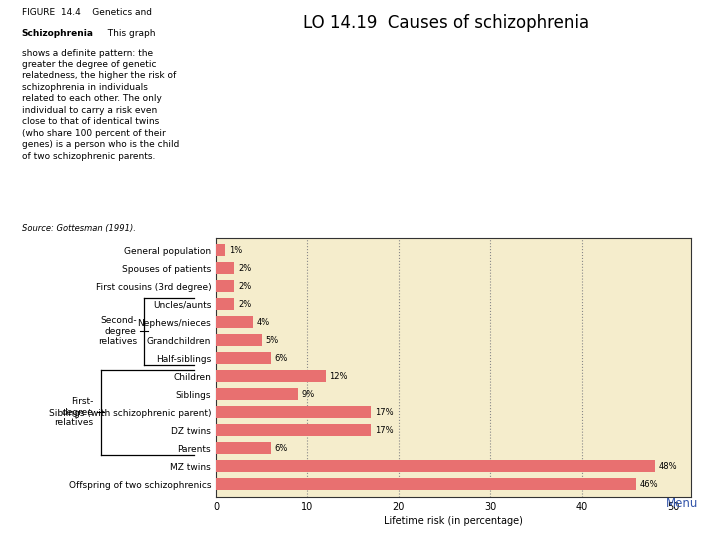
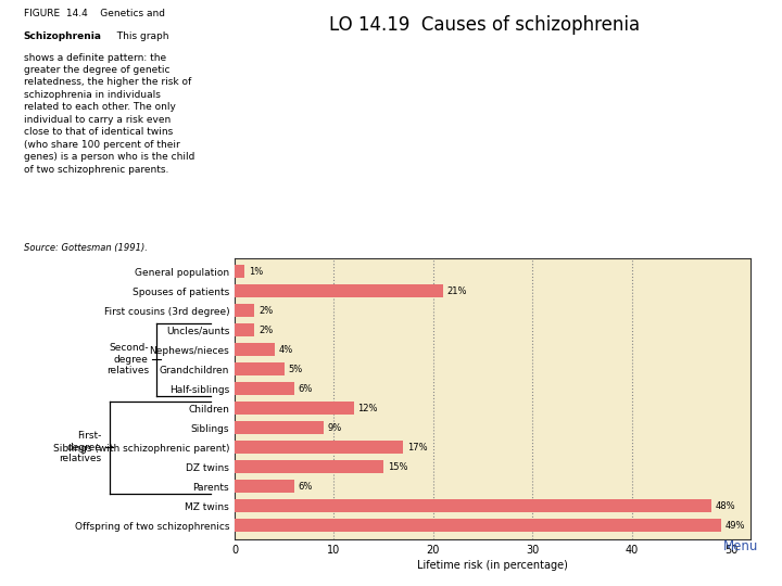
Spouses of patients: 2% -> 21%
DZ twins: 17% -> 15%
Offspring of two schizophrenics: 46% -> 49%
